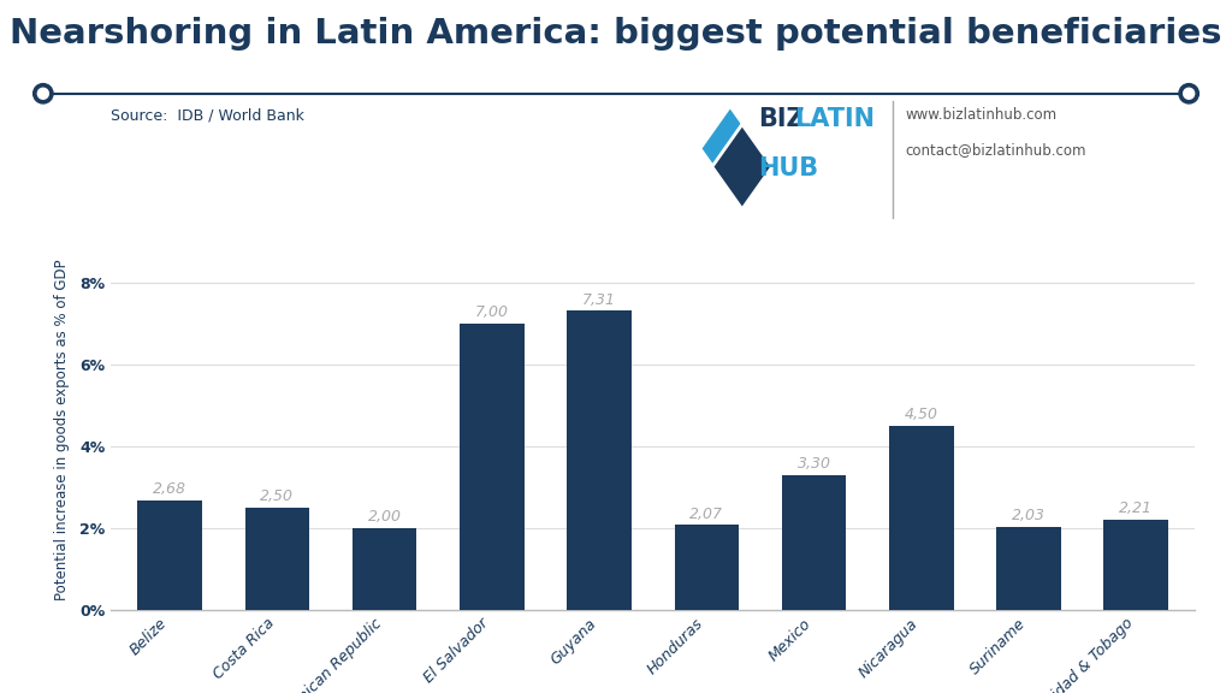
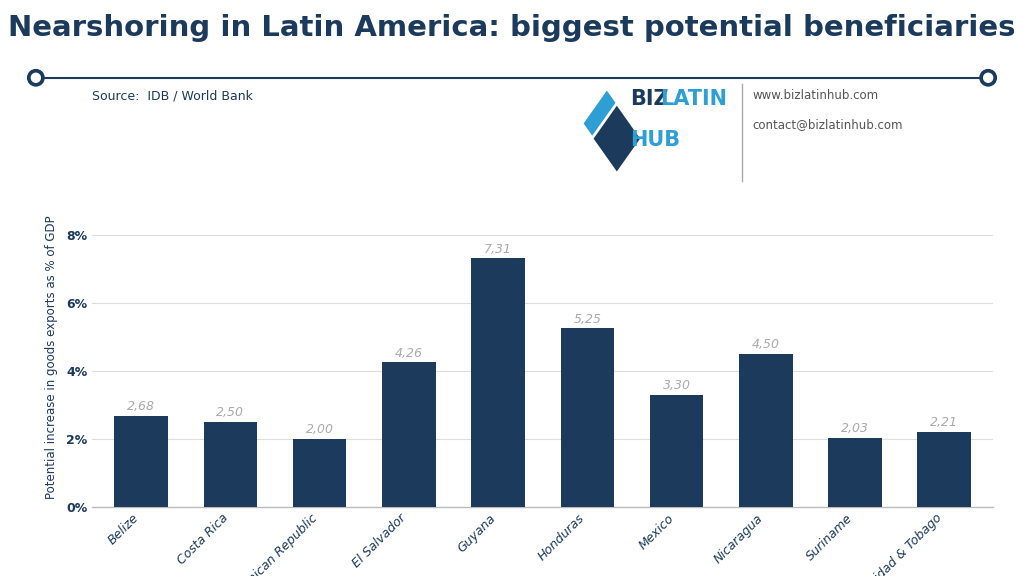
El Salvador: 7,00 -> 4,26
Honduras: 2,07 -> 5,25
